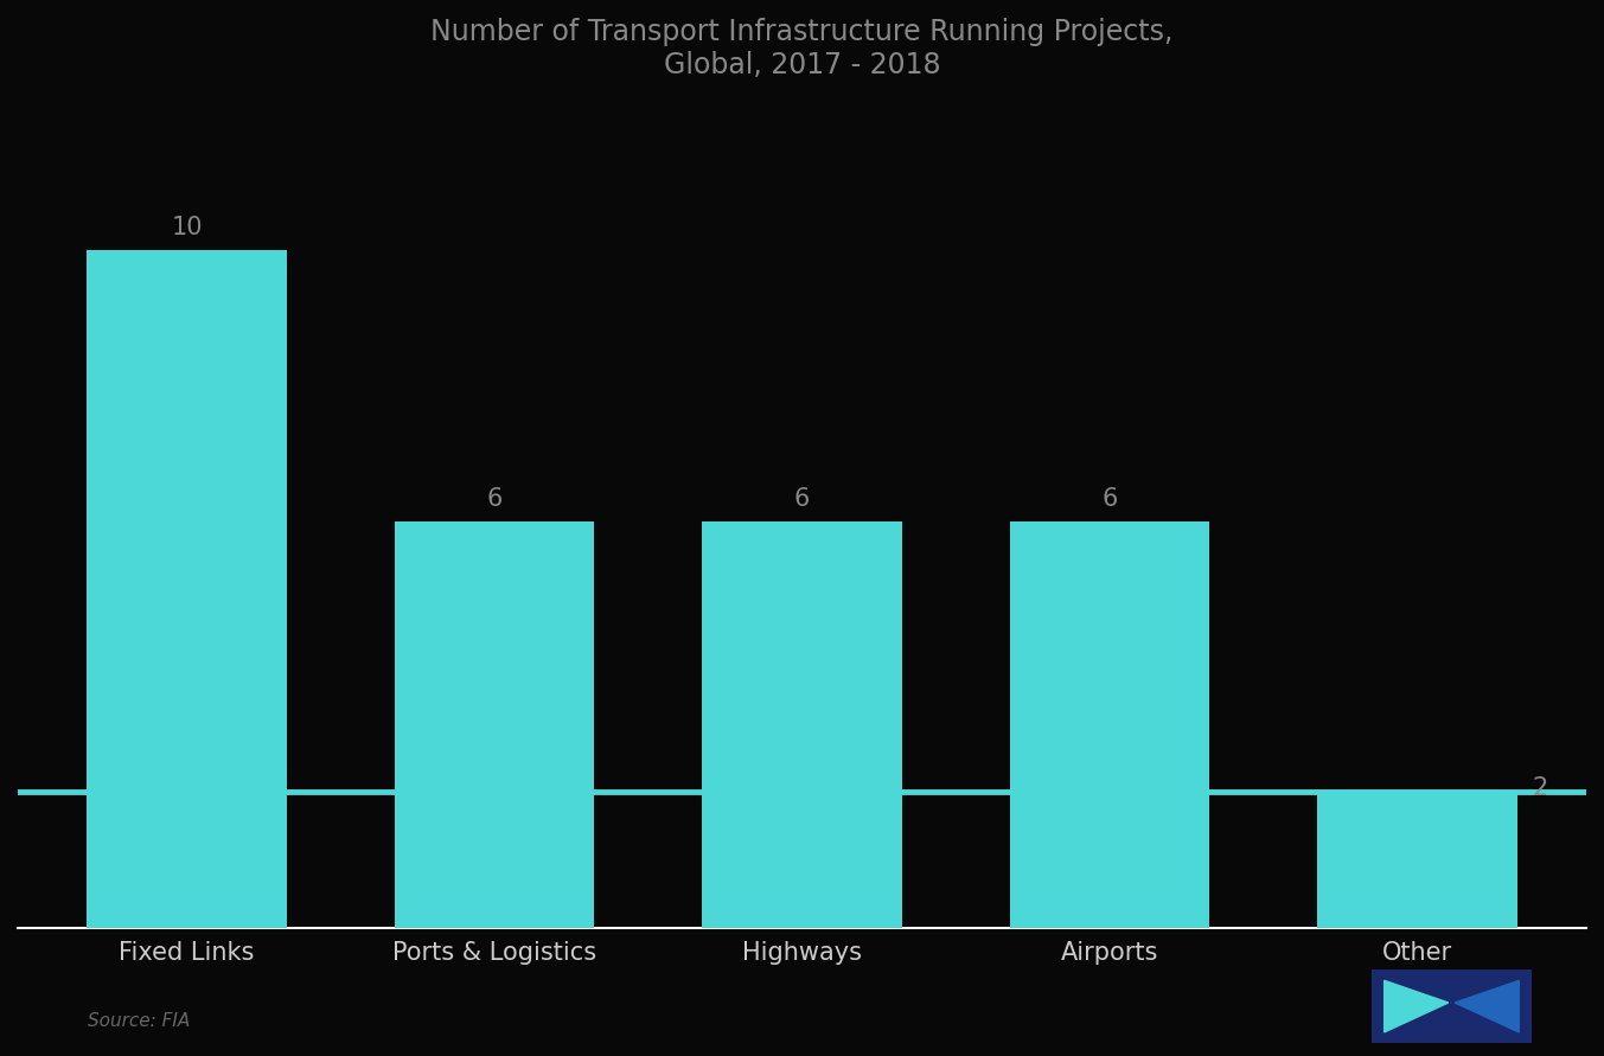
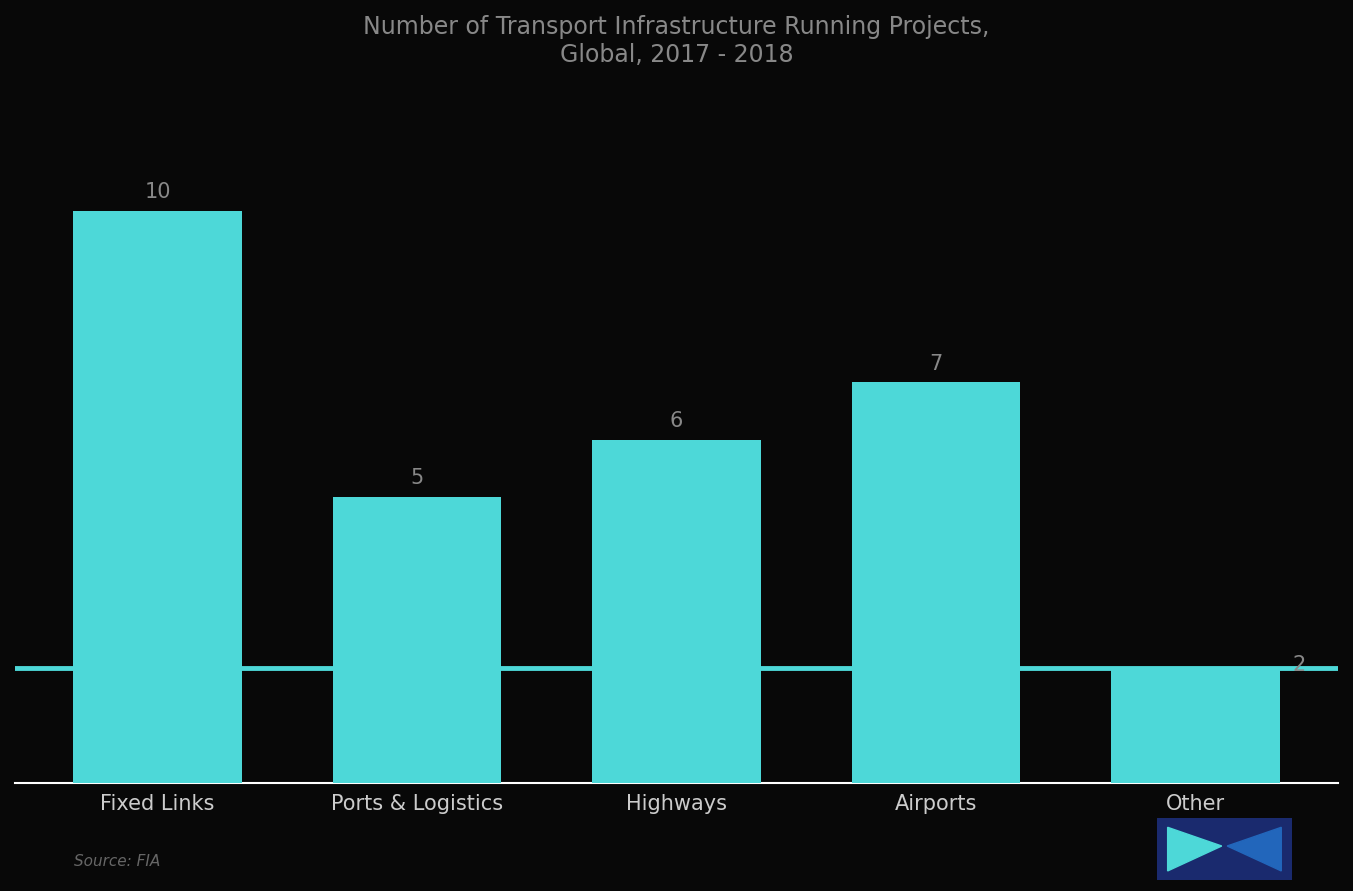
Ports & Logistics: 6 -> 5
Airports: 6 -> 7
